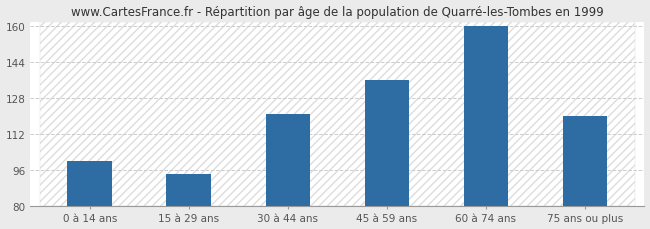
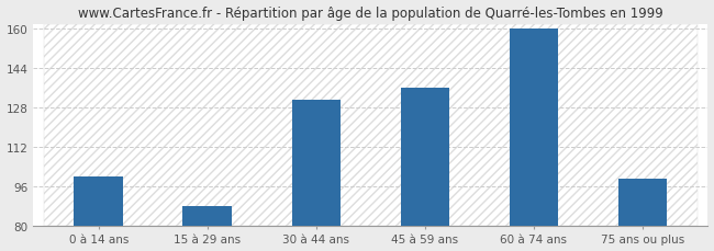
15 à 29 ans: 94 -> 88
30 à 44 ans: 121 -> 131
75 ans ou plus: 120 -> 99
